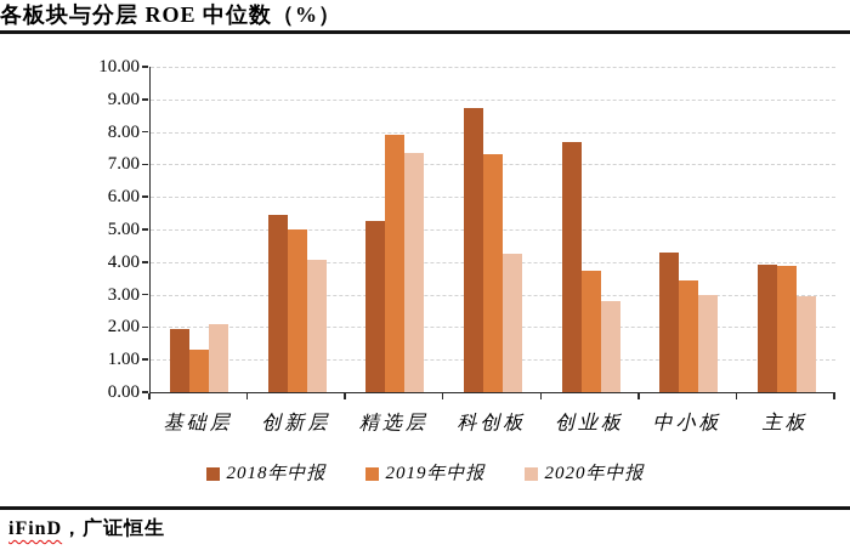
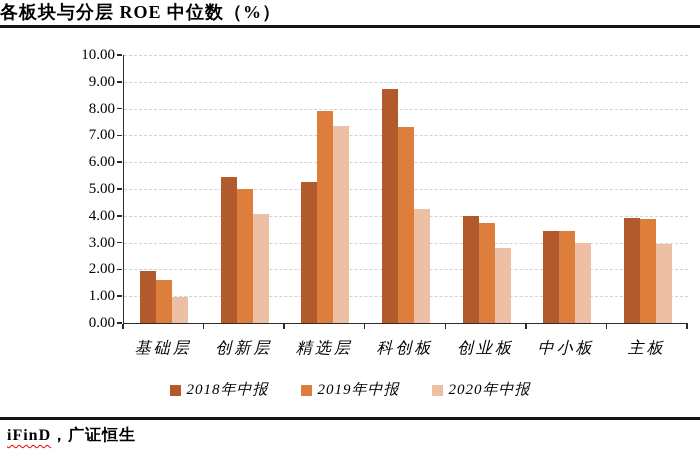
2019年中报/基础层: 1.3 -> 1.6
2020年中报/基础层: 2.1 -> 1.0
2018年中报/创业板: 7.7 -> 4.0
2018年中报/中小板: 4.3 -> 3.4
